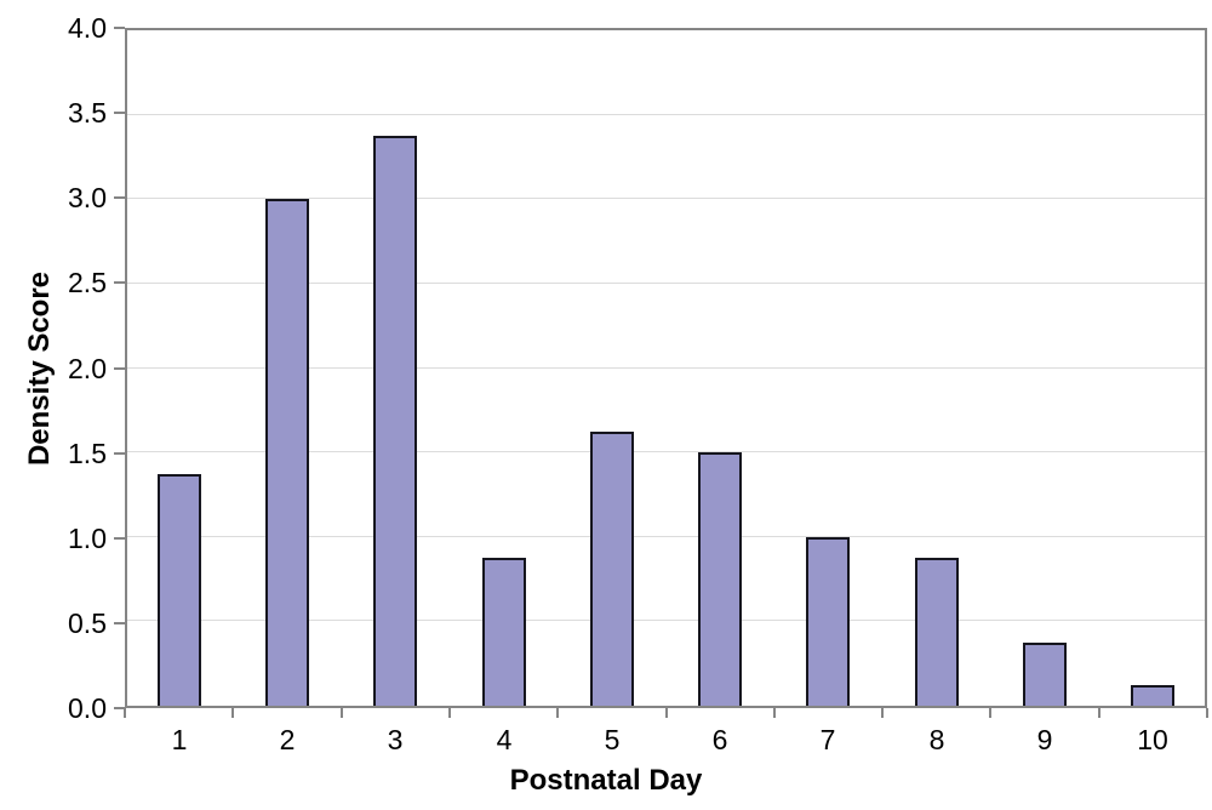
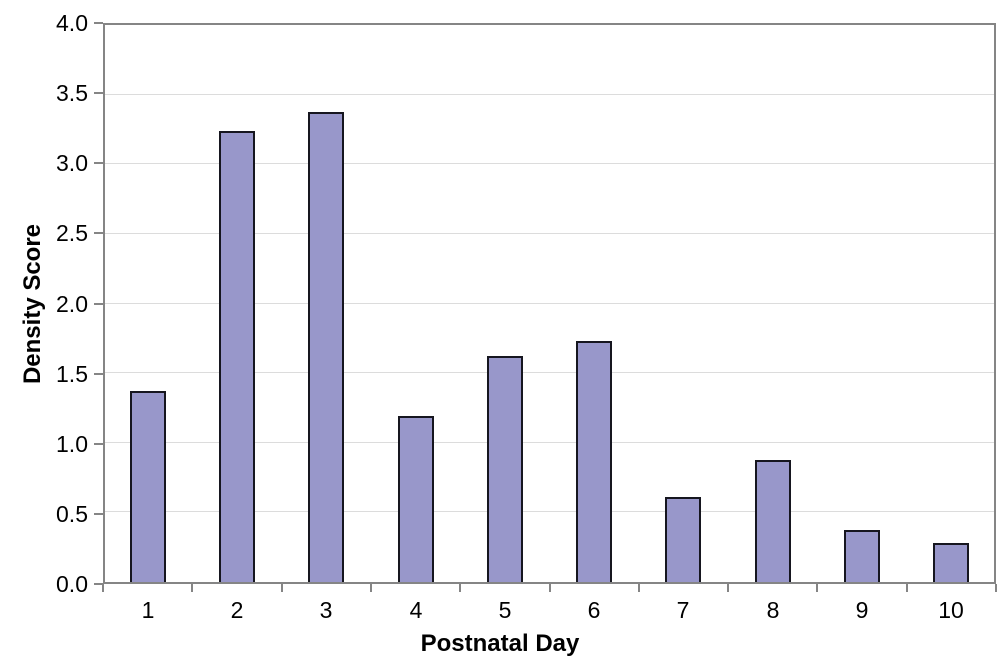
2: 3.00 -> 3.24
4: 0.88 -> 1.19
6: 1.50 -> 1.73
7: 1.00 -> 0.61
10: 0.12 -> 0.28
